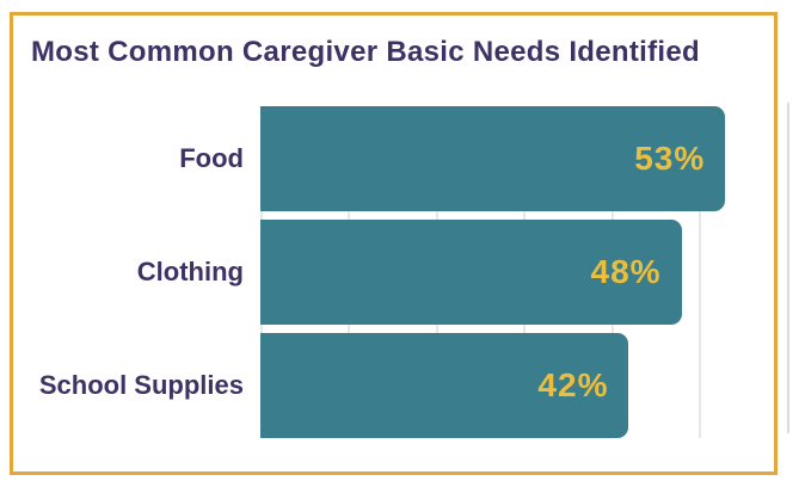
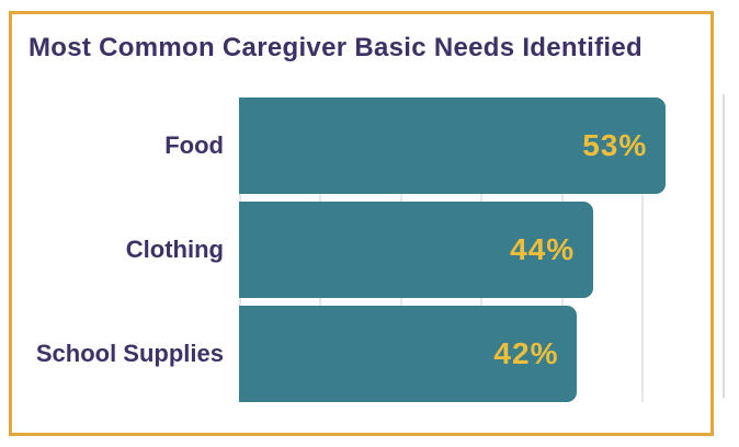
Clothing: 48% -> 44%
